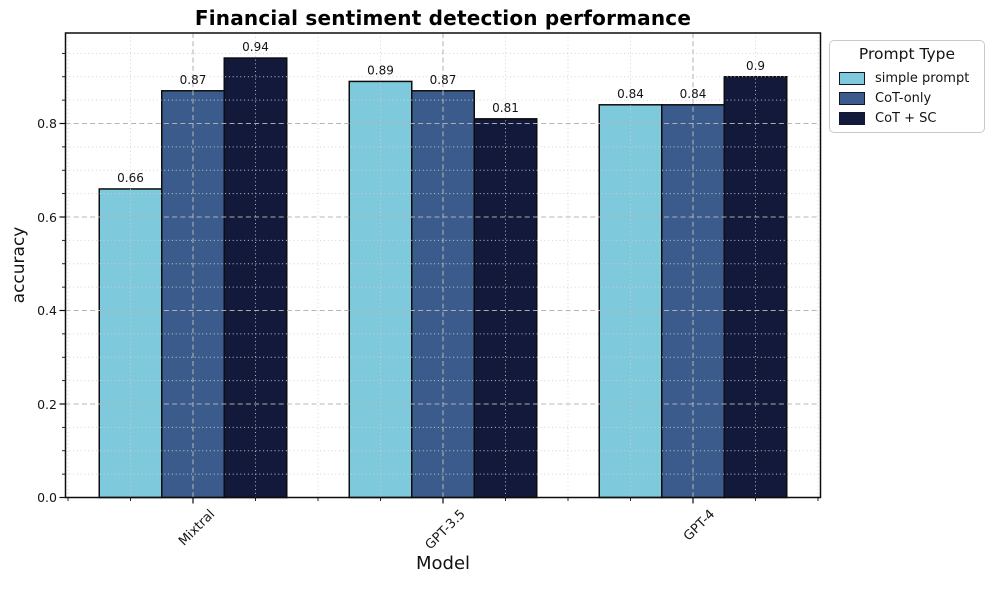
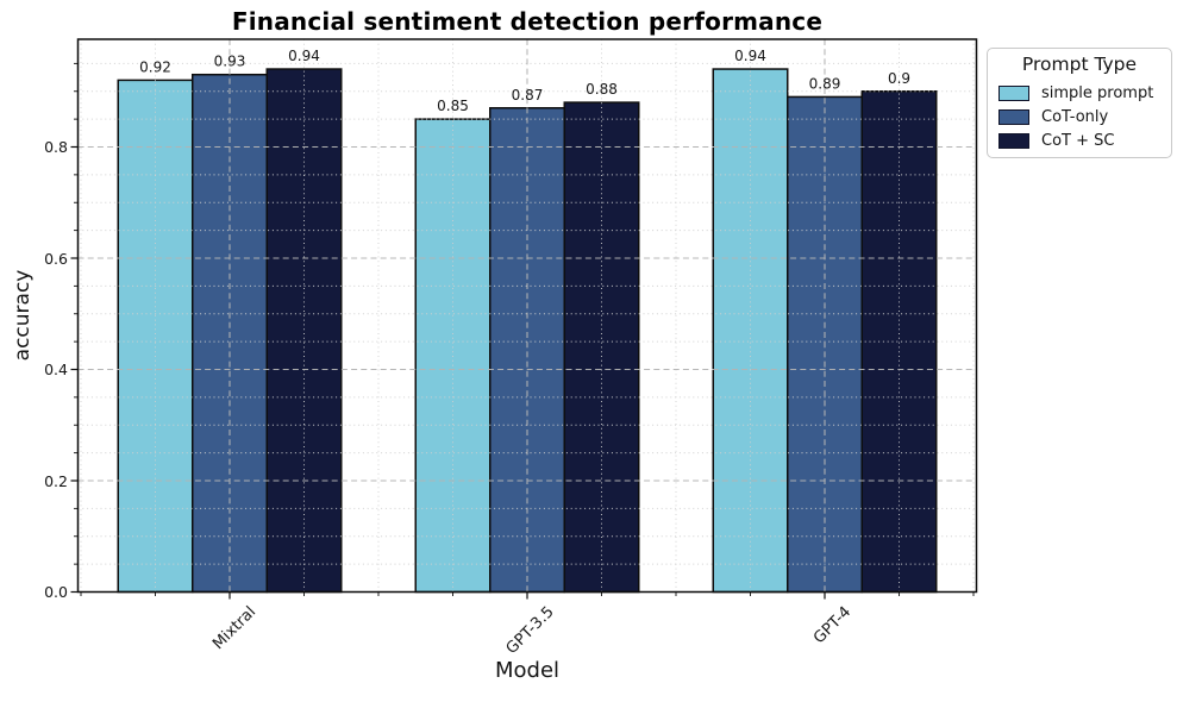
simple prompt/Mixtral: 0.66 -> 0.92
CoT-only/Mixtral: 0.87 -> 0.93
simple prompt/GPT-3.5: 0.89 -> 0.85
CoT + SC/GPT-3.5: 0.81 -> 0.88
simple prompt/GPT-4: 0.84 -> 0.94
CoT-only/GPT-4: 0.84 -> 0.89
